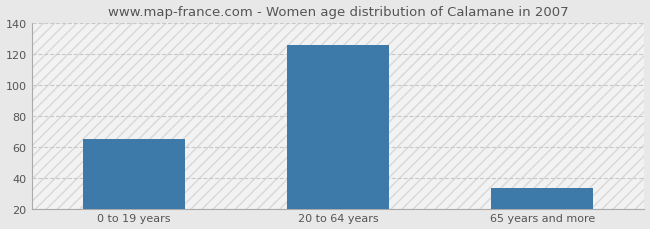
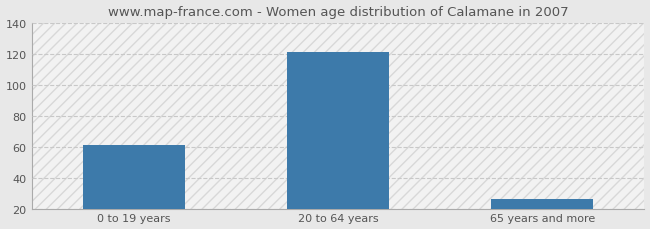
0 to 19 years: 65 -> 61
20 to 64 years: 126 -> 121
65 years and more: 33 -> 26
